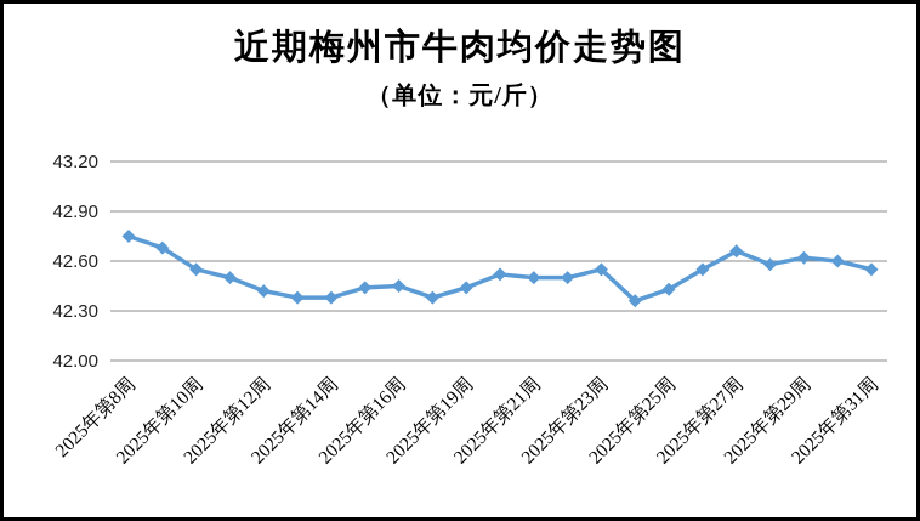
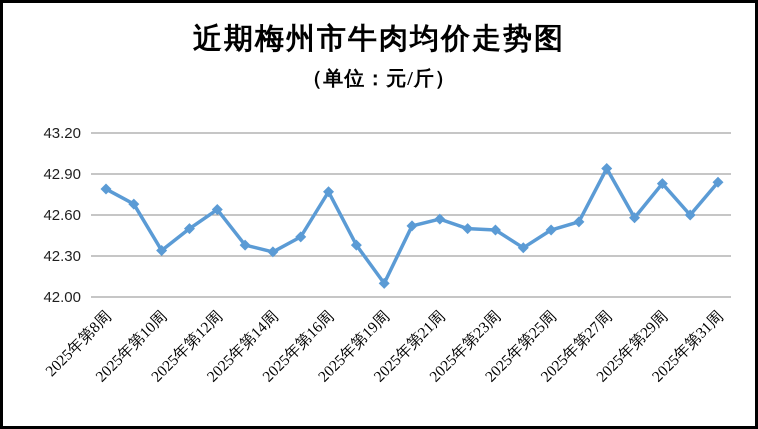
2025年第8周: 42.75 -> 42.79
2025年第10周: 42.55 -> 42.34
2025年第12周: 42.42 -> 42.64
2025年第14周: 42.38 -> 42.33
2025年第16周: 42.45 -> 42.77
2025年第19周: 42.44 -> 42.10
2025年第21周: 42.50 -> 42.57
2025年第23周: 42.55 -> 42.49
2025年第25周: 42.43 -> 42.49
2025年第27周: 42.66 -> 42.94
2025年第29周: 42.62 -> 42.83
2025年第31周: 42.55 -> 42.84
